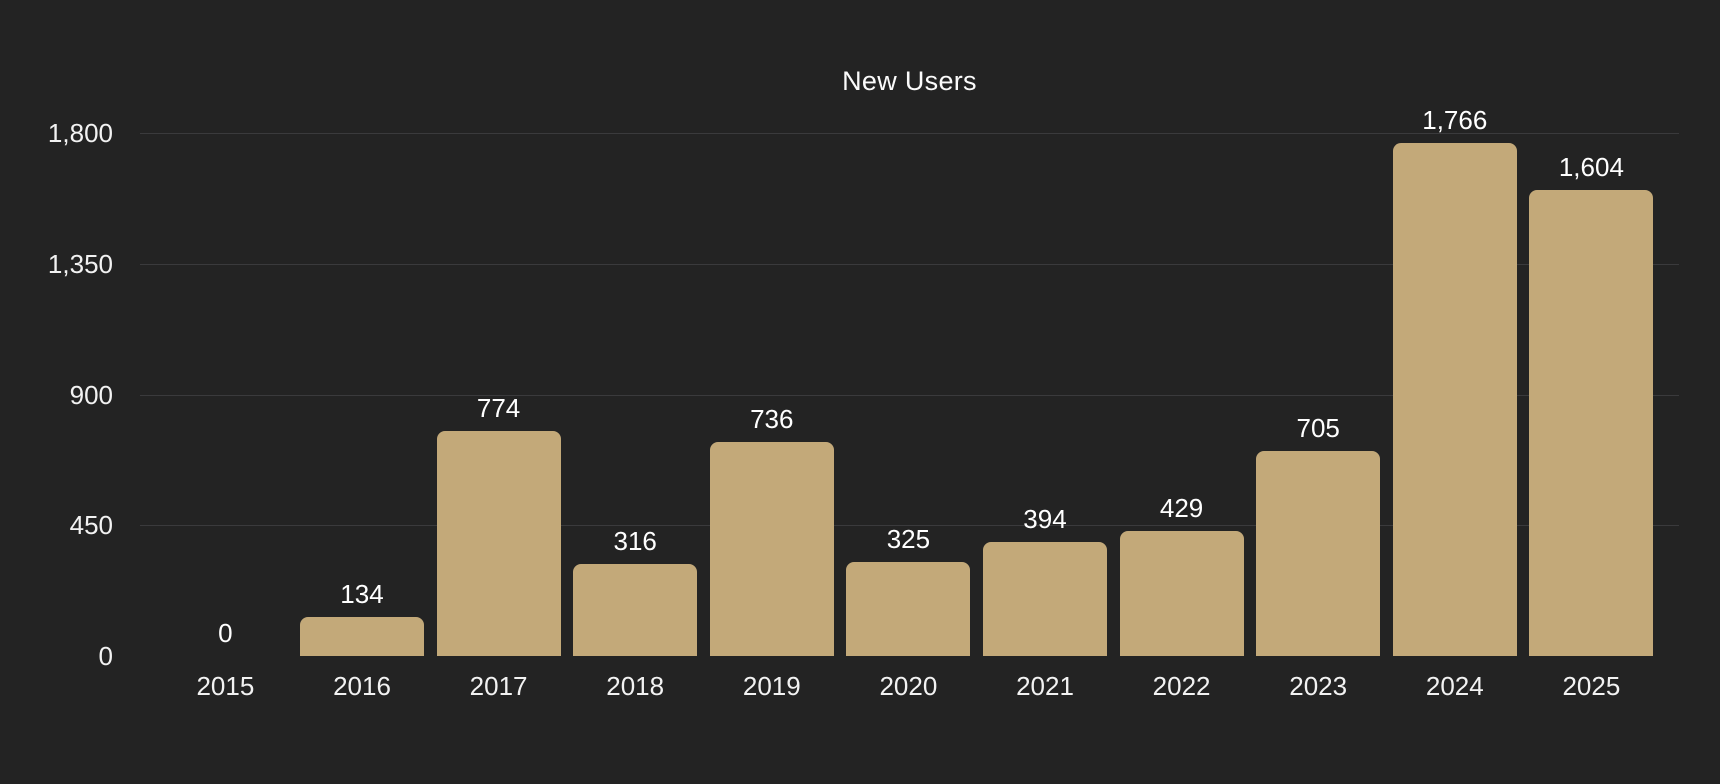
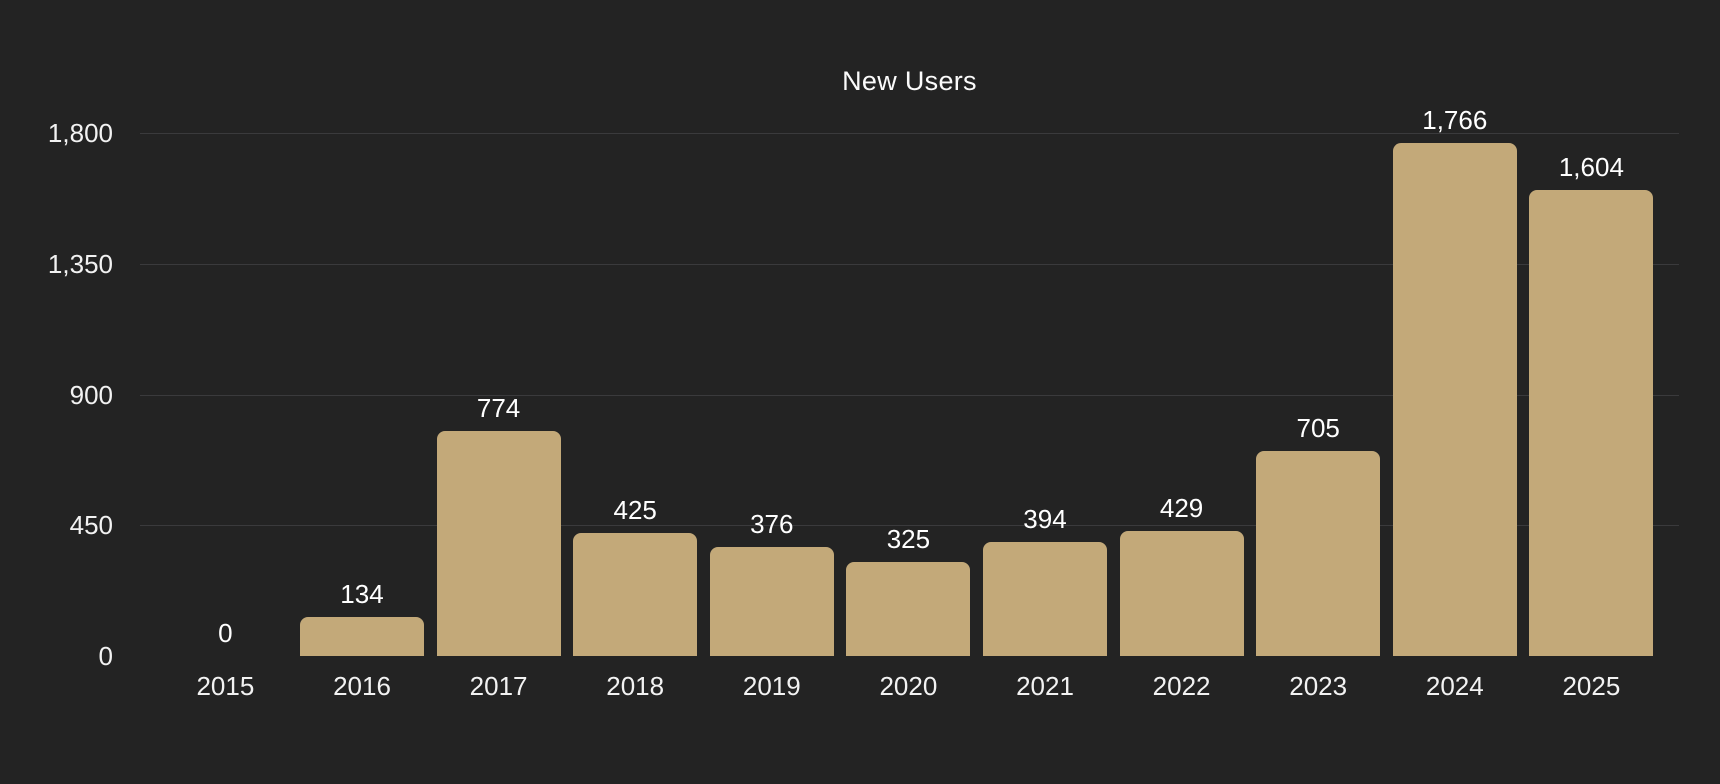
2018: 316 -> 425
2019: 736 -> 376
